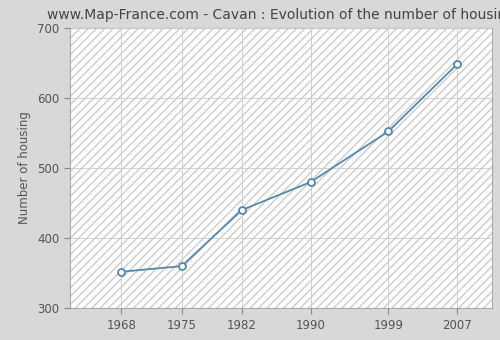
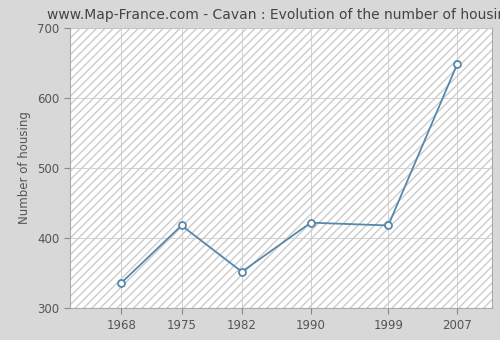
1968: 352 -> 336
1975: 360 -> 418
1982: 440 -> 352
1990: 480 -> 422
1999: 552 -> 418
